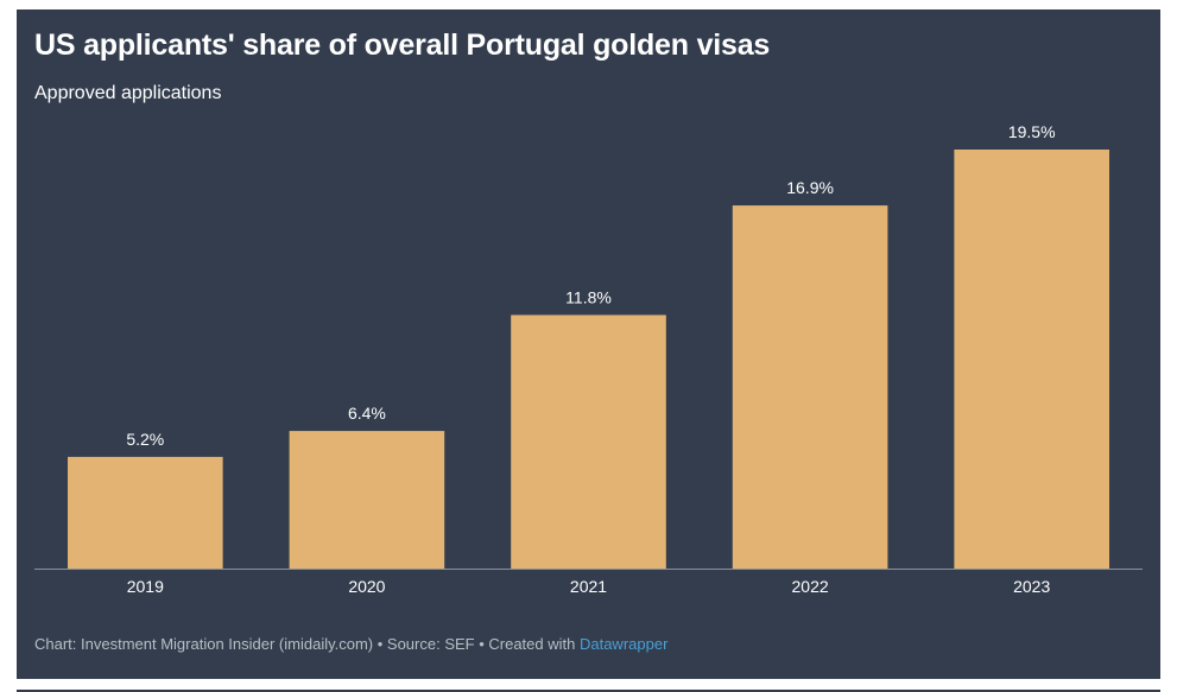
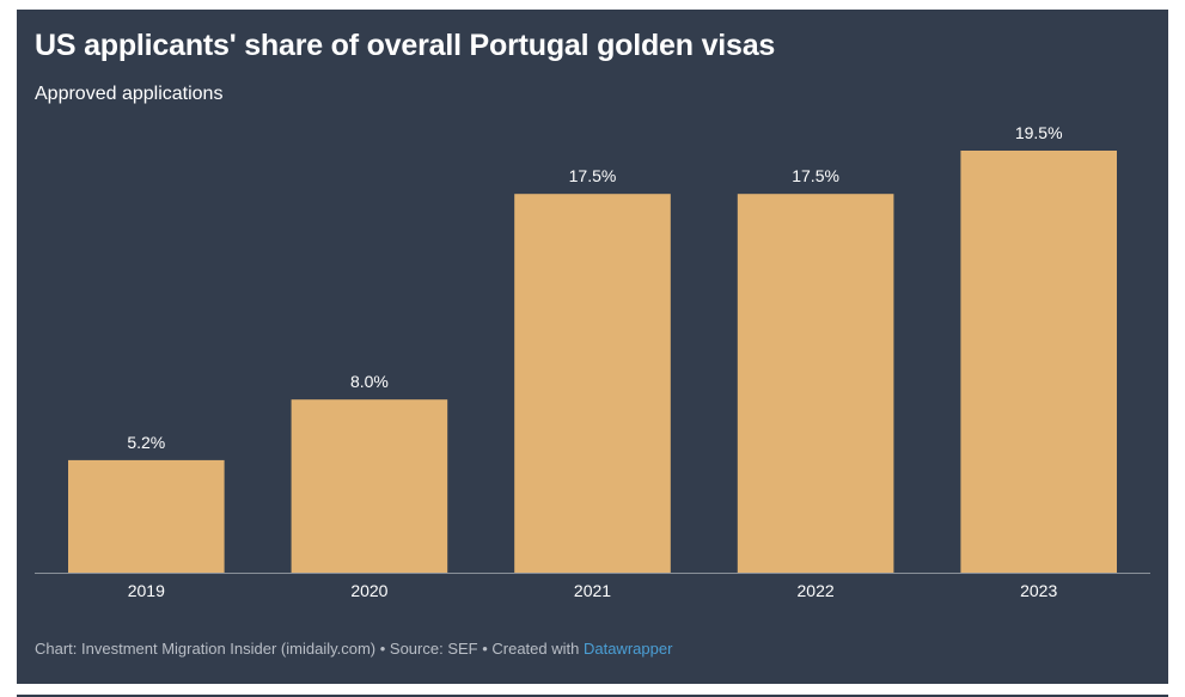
2020: 6.4% -> 8.0%
2021: 11.8% -> 17.5%
2022: 16.9% -> 17.5%
